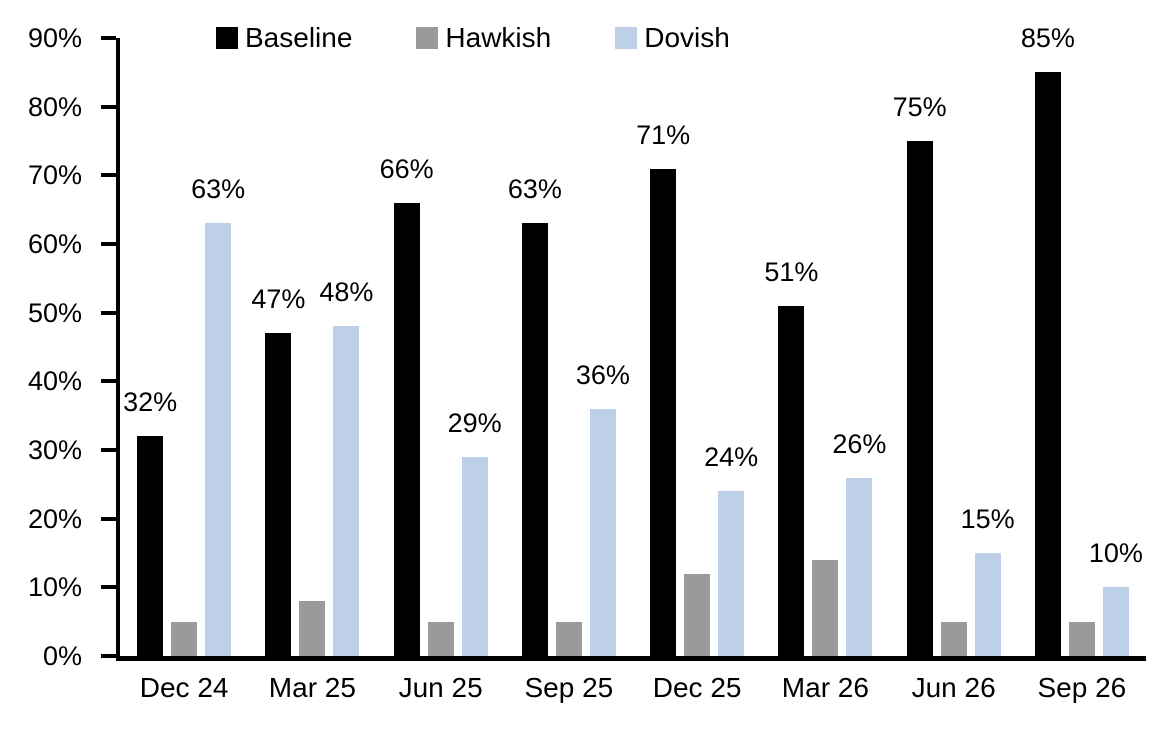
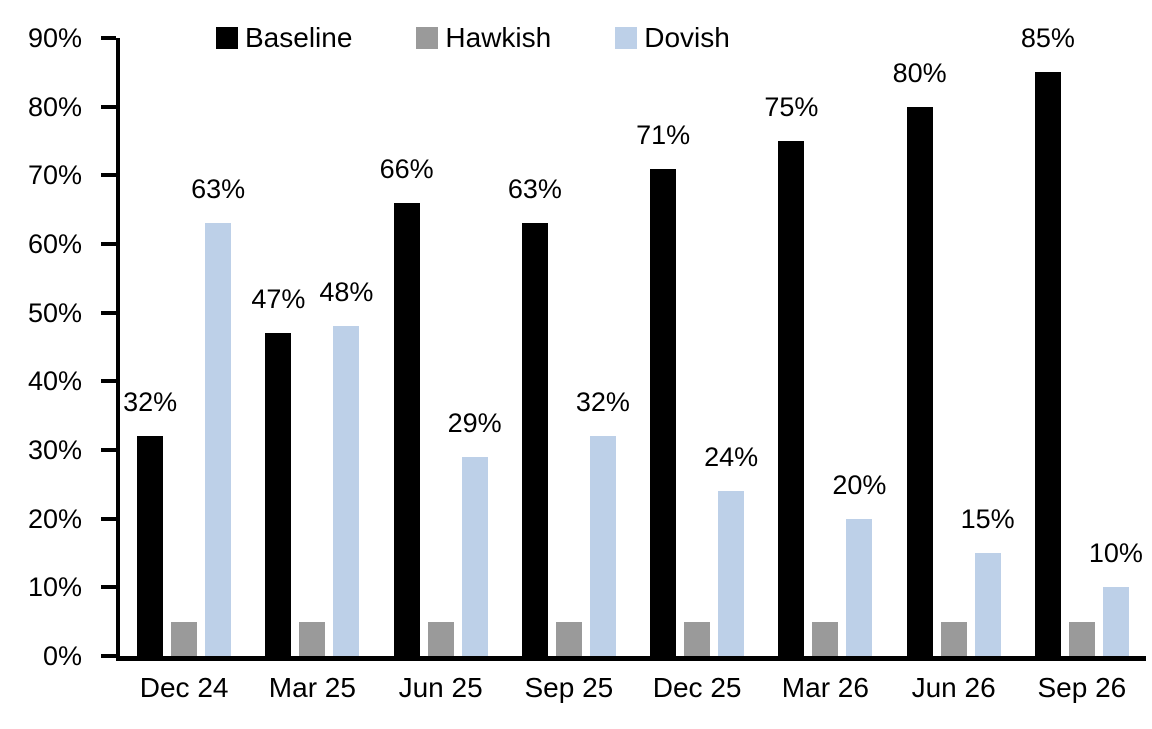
Hawkish/Mar 25: 8% -> 5%
Dovish/Sep 25: 36% -> 32%
Hawkish/Dec 25: 12% -> 5%
Baseline/Mar 26: 51% -> 75%
Hawkish/Mar 26: 14% -> 5%
Dovish/Mar 26: 26% -> 20%
Baseline/Jun 26: 75% -> 80%
